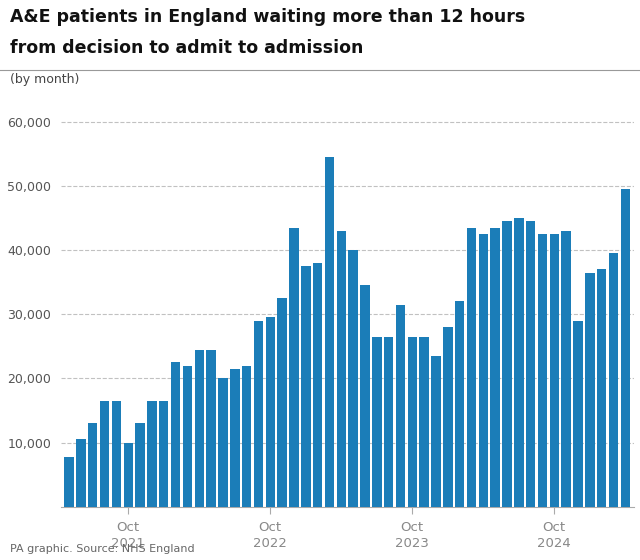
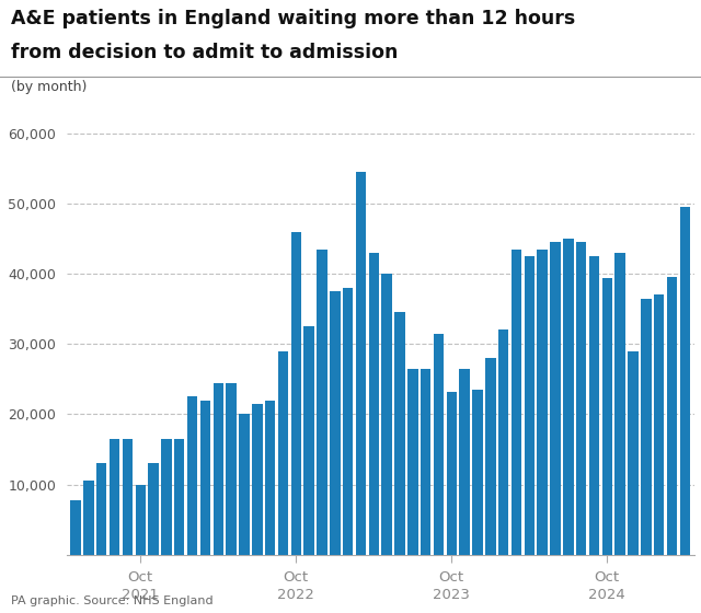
Oct 2022: 29,500 -> 46,000
Oct 2023: 26,500 -> 23,200
Oct 2024: 42,500 -> 39,400
